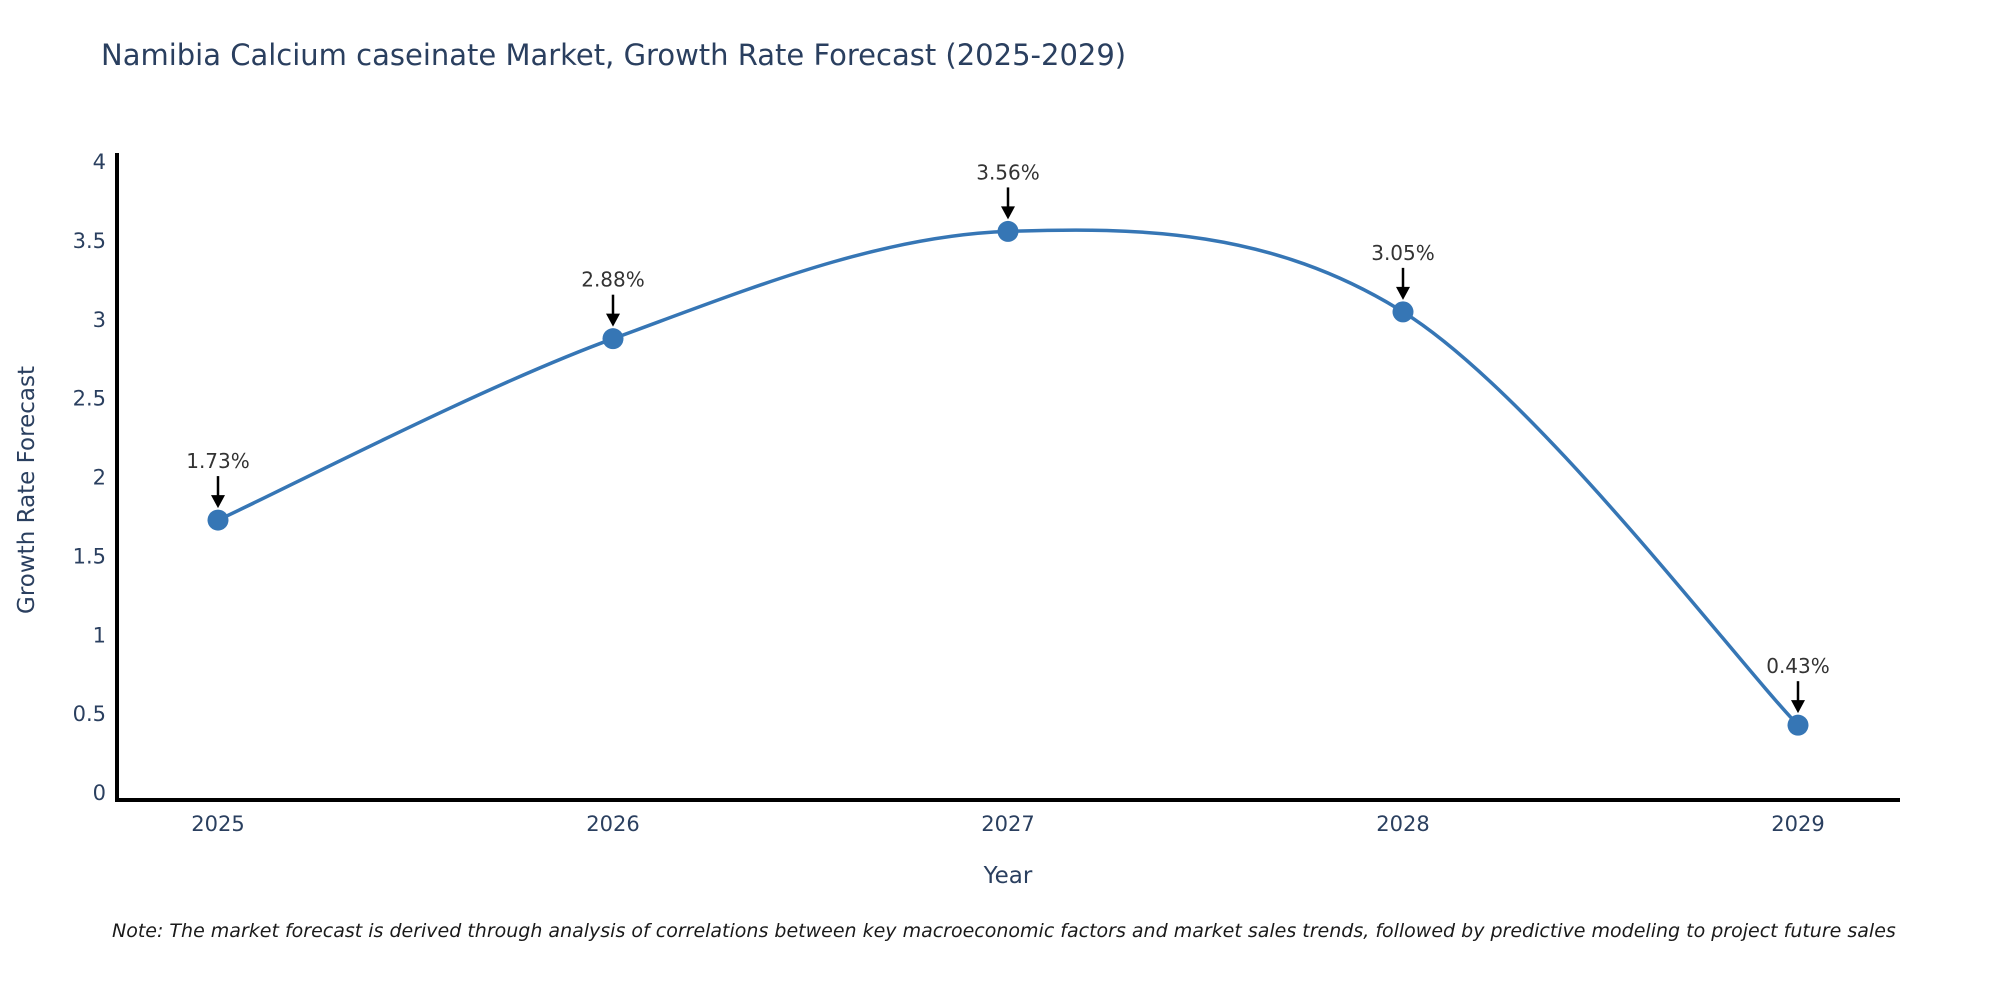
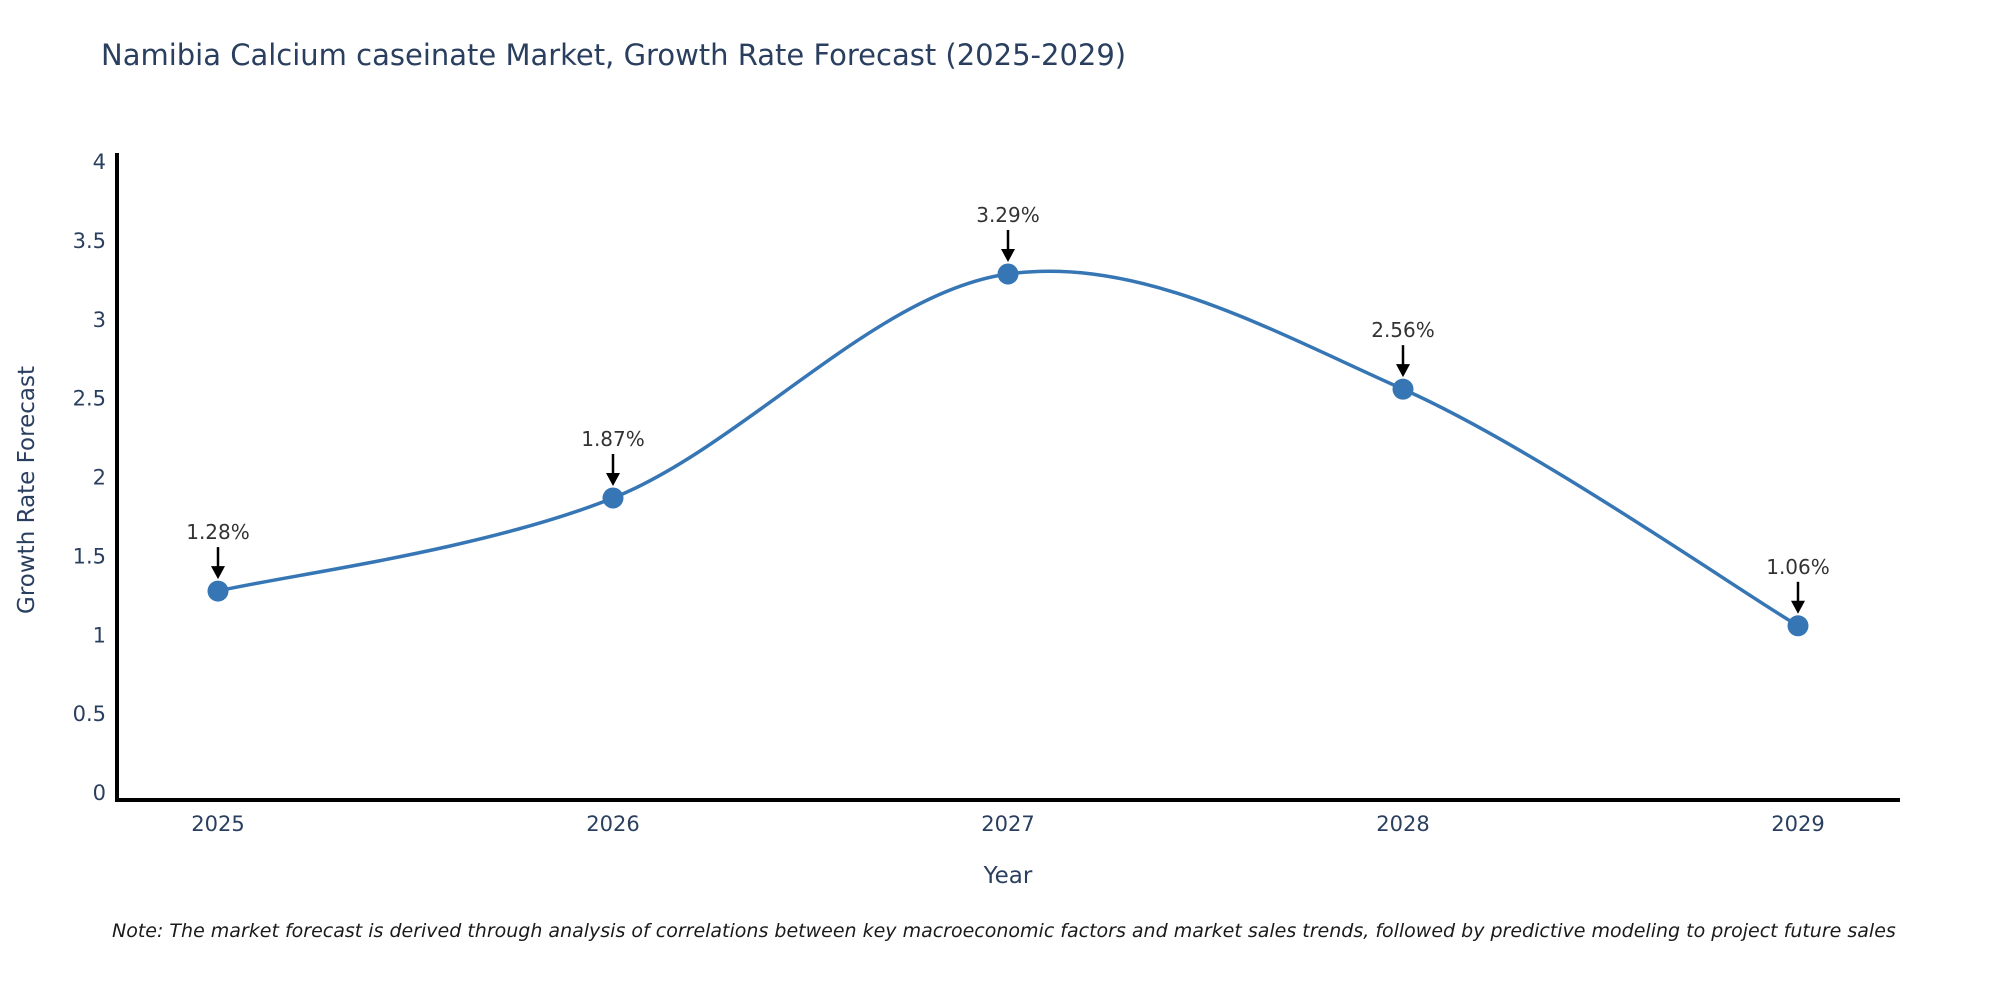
2025: 1.73% -> 1.28%
2026: 2.88% -> 1.87%
2027: 3.56% -> 3.29%
2028: 3.05% -> 2.56%
2029: 0.43% -> 1.06%
